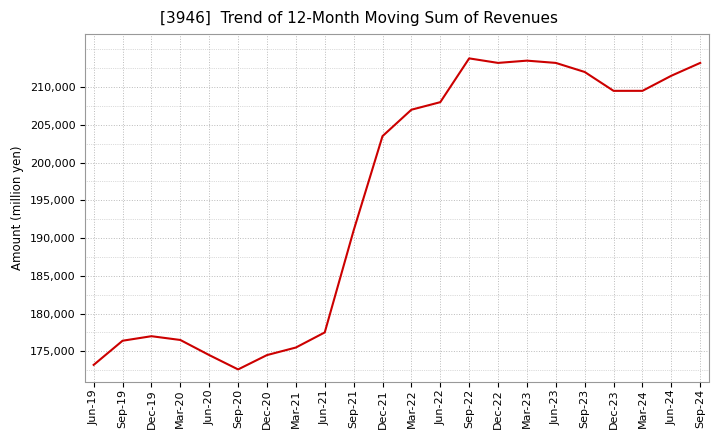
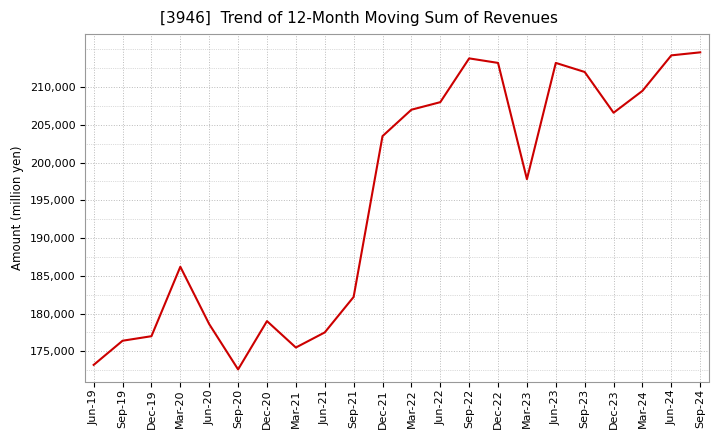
Mar-20: 176,500 -> 186,200
Jun-20: 174,500 -> 178,600
Dec-20: 174,500 -> 179,000
Sep-21: 191,000 -> 182,200
Mar-23: 213,500 -> 197,800
Dec-23: 209,500 -> 206,600
Jun-24: 211,500 -> 214,200
Sep-24: 213,200 -> 214,600
